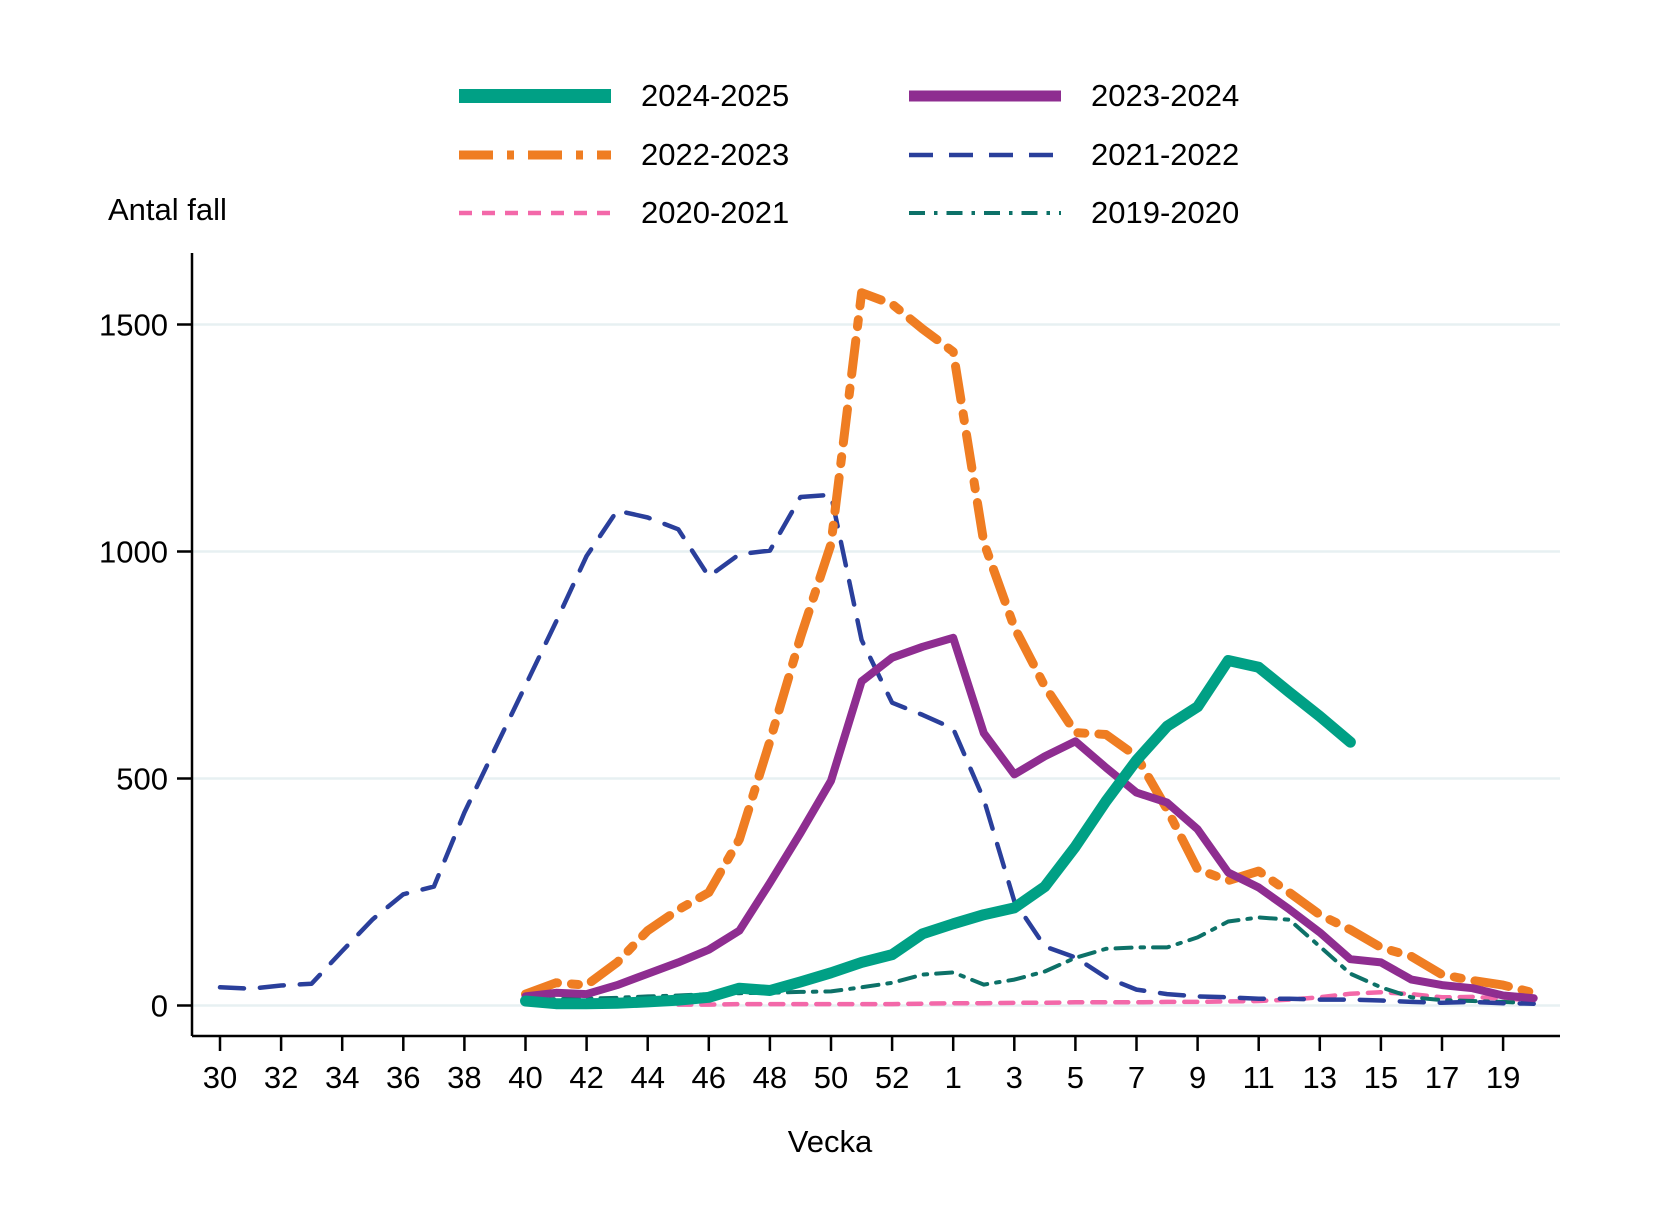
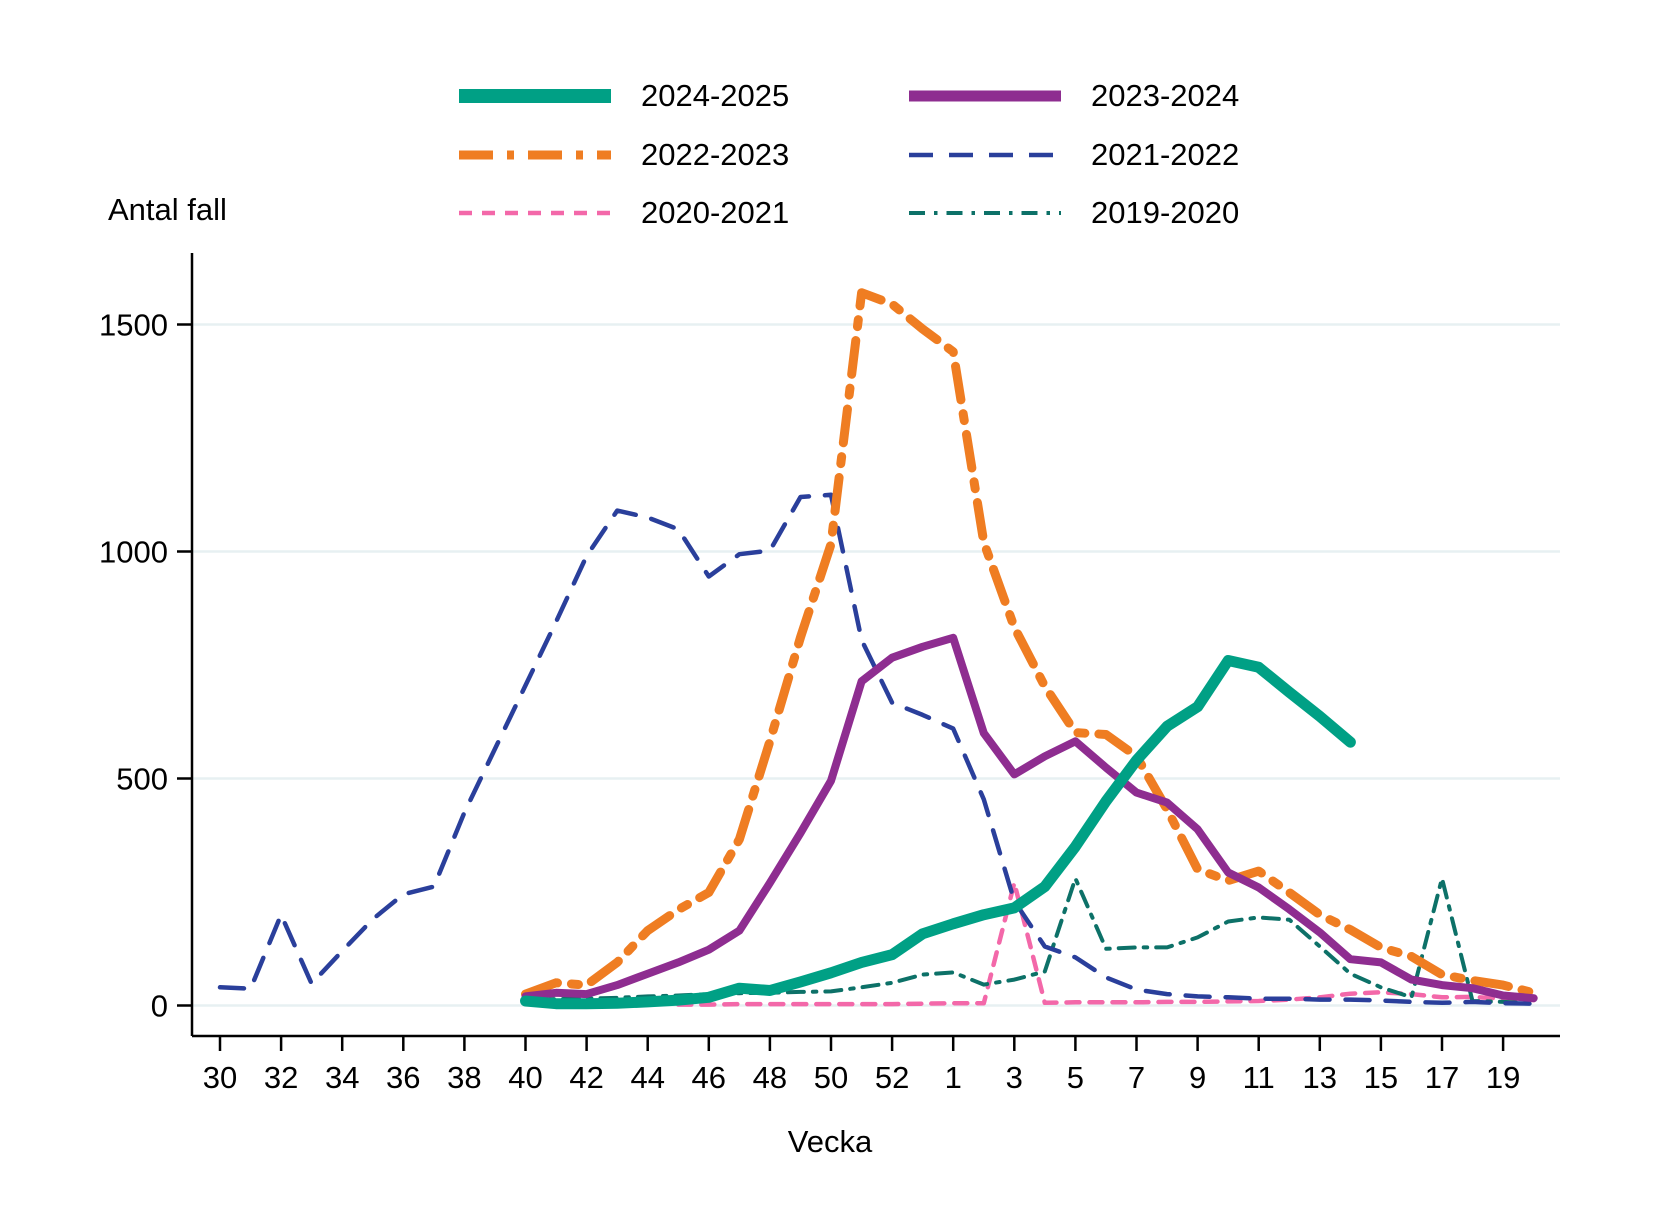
2021-2022/32: 40 -> 200
2020-2021/3: 10 -> 270
2019-2020/5: 100 -> 280
2019-2020/17: 10 -> 280
